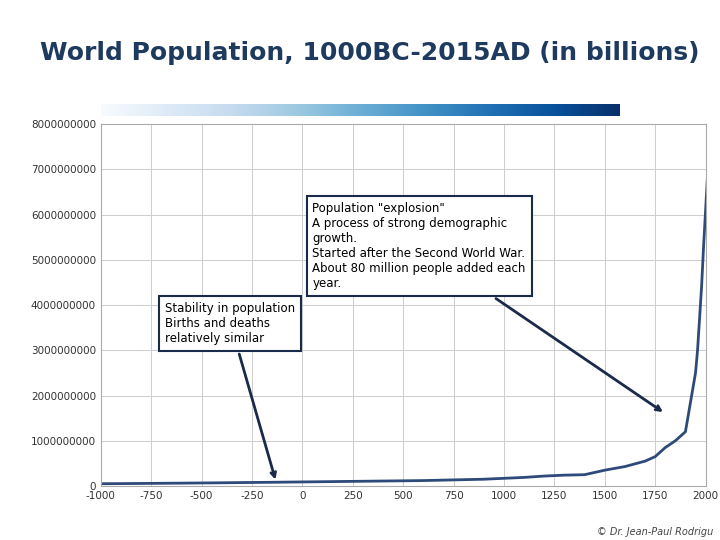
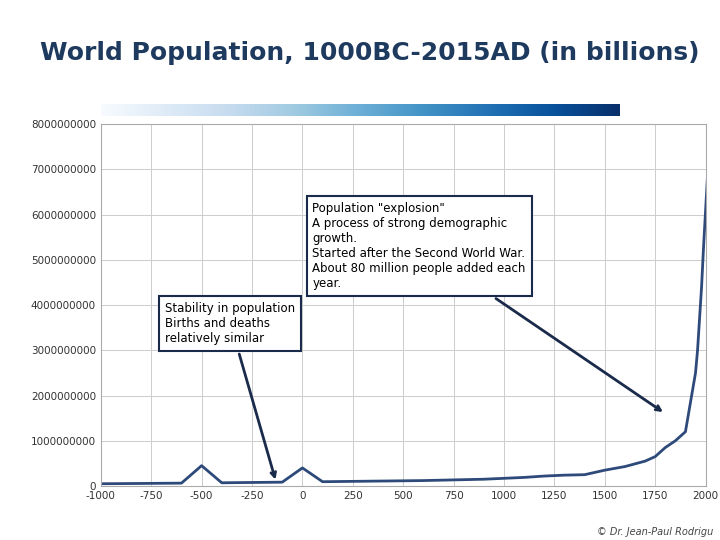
-500: 70000000 -> 450000000
0: 90000000 -> 400000000
